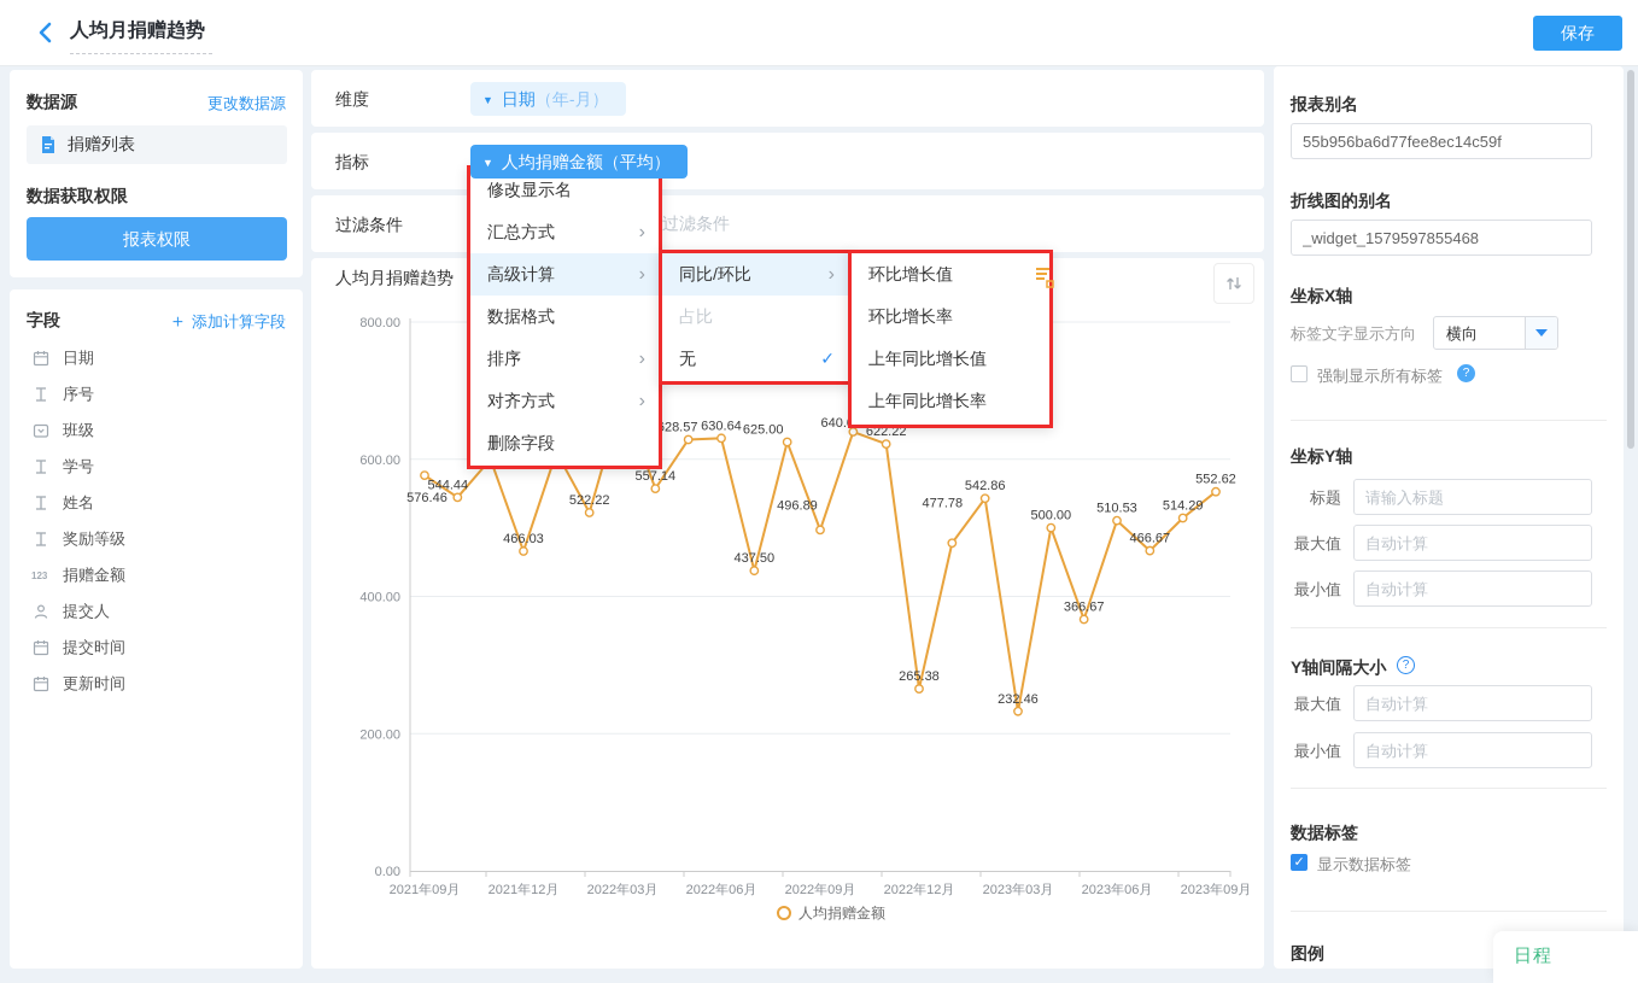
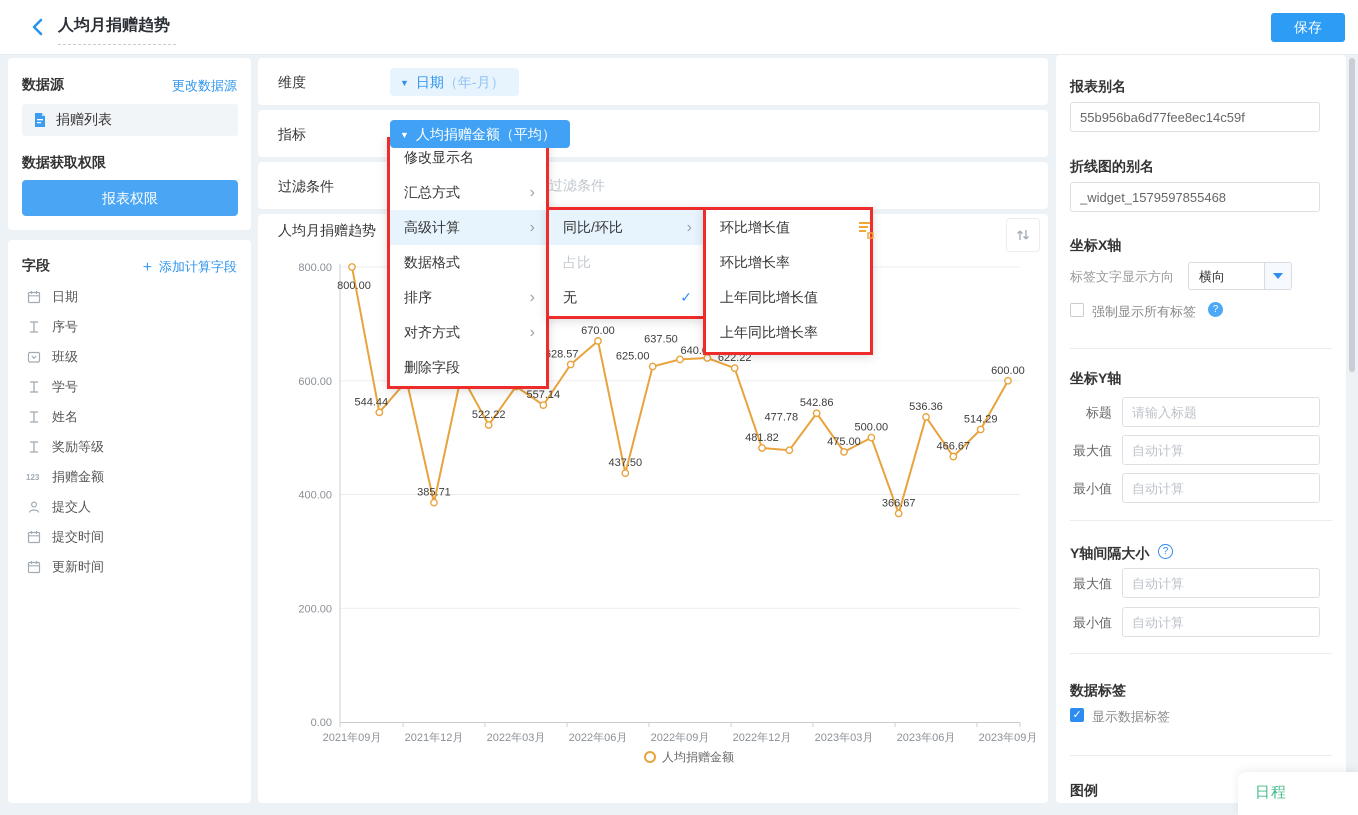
2021年09月: 576.46 -> 800.00
2021年12月: 466.03 -> 385.71
2022年03月: 688.98 -> 590.00
2022年06月: 630.64 -> 670.00
2022年09月: 496.89 -> 637.50
2022年12月: 265.38 -> 481.82
2023年03月: 232.46 -> 475.00
2023年06月: 510.53 -> 536.36
2023年09月: 552.62 -> 600.00
